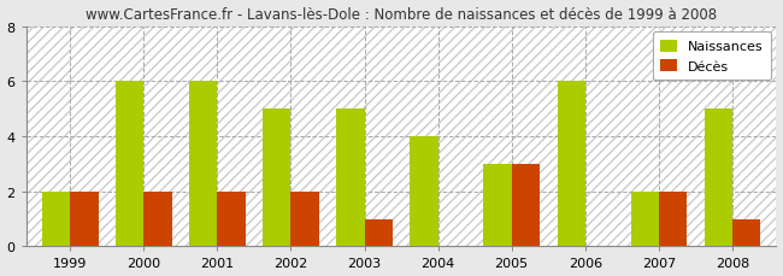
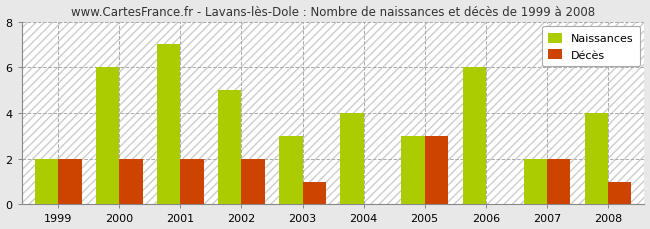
Naissances/2001: 6 -> 7
Naissances/2003: 5 -> 3
Naissances/2008: 5 -> 4
